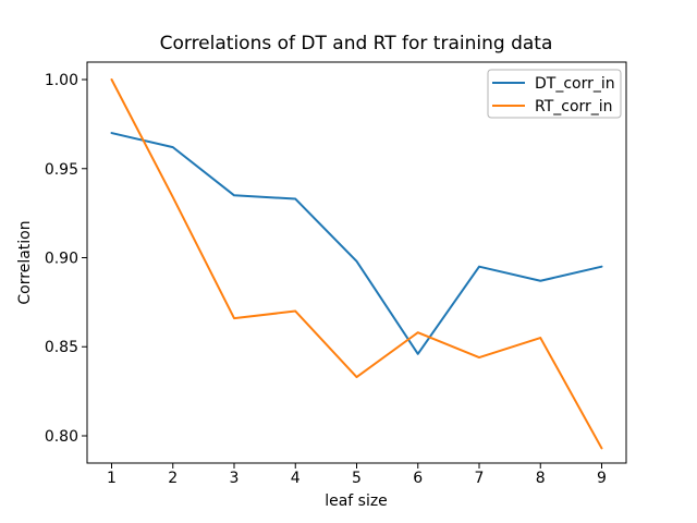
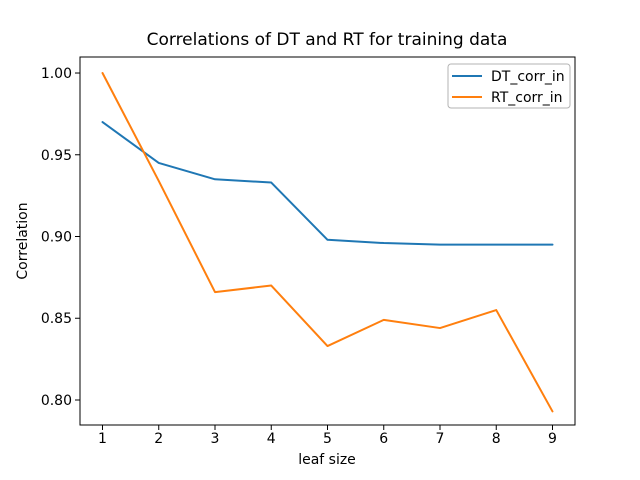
DT_corr_in/2: 0.962 -> 0.945
DT_corr_in/6: 0.846 -> 0.896
RT_corr_in/6: 0.858 -> 0.849
DT_corr_in/8: 0.887 -> 0.895
